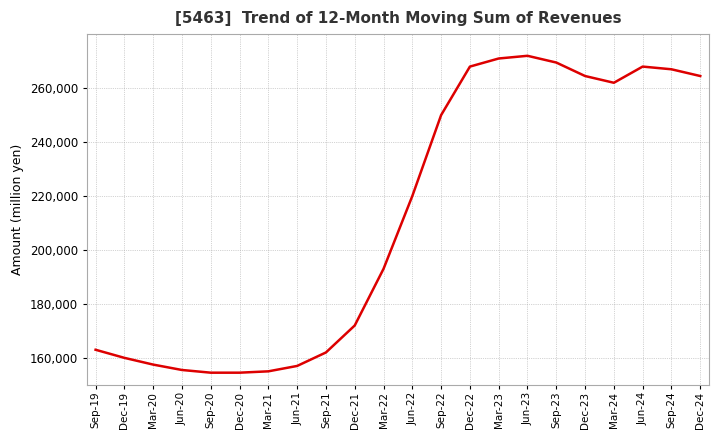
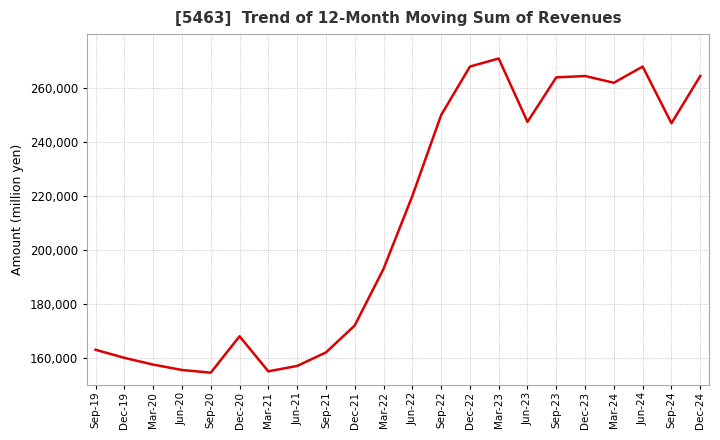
Dec-20: 154,500 -> 168,000
Jun-23: 272,000 -> 247,500
Sep-23: 269,500 -> 264,000
Sep-24: 267,000 -> 247,000
